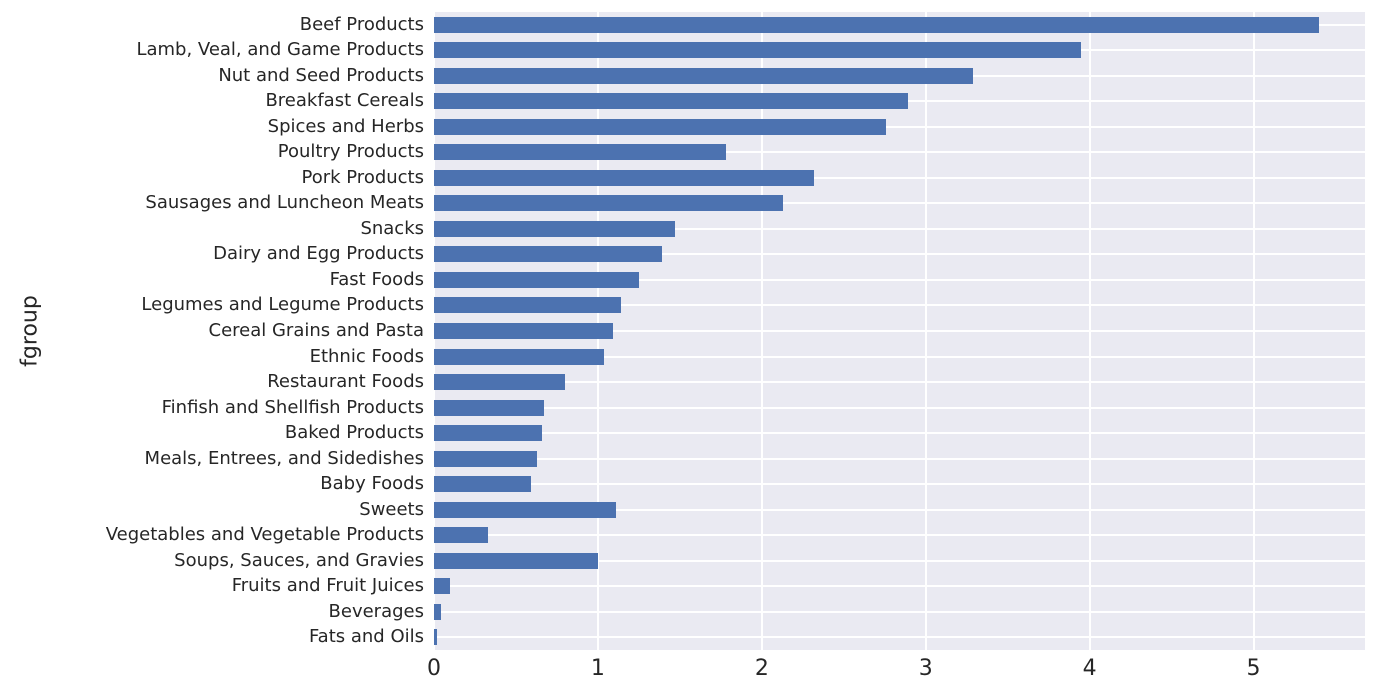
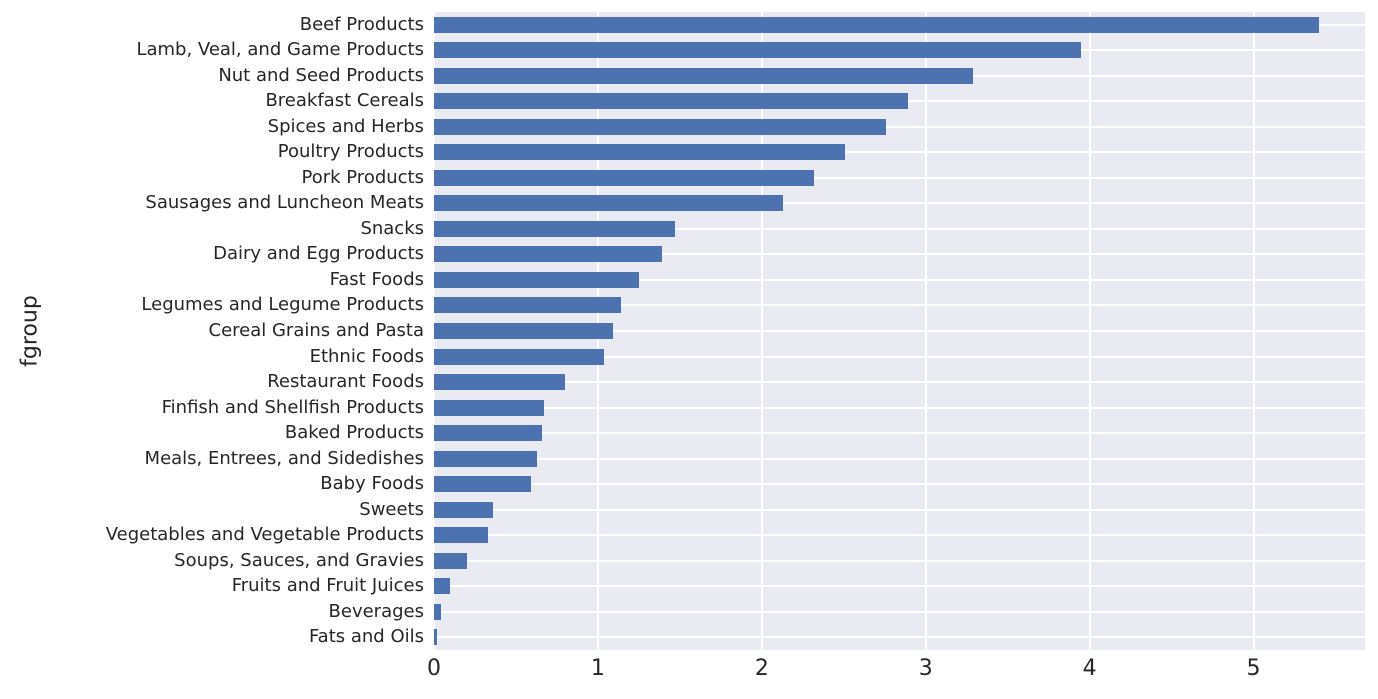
Poultry Products: 1.78 -> 2.51
Sweets: 1.11 -> 0.36
Soups, Sauces, and Gravies: 1.00 -> 0.20
